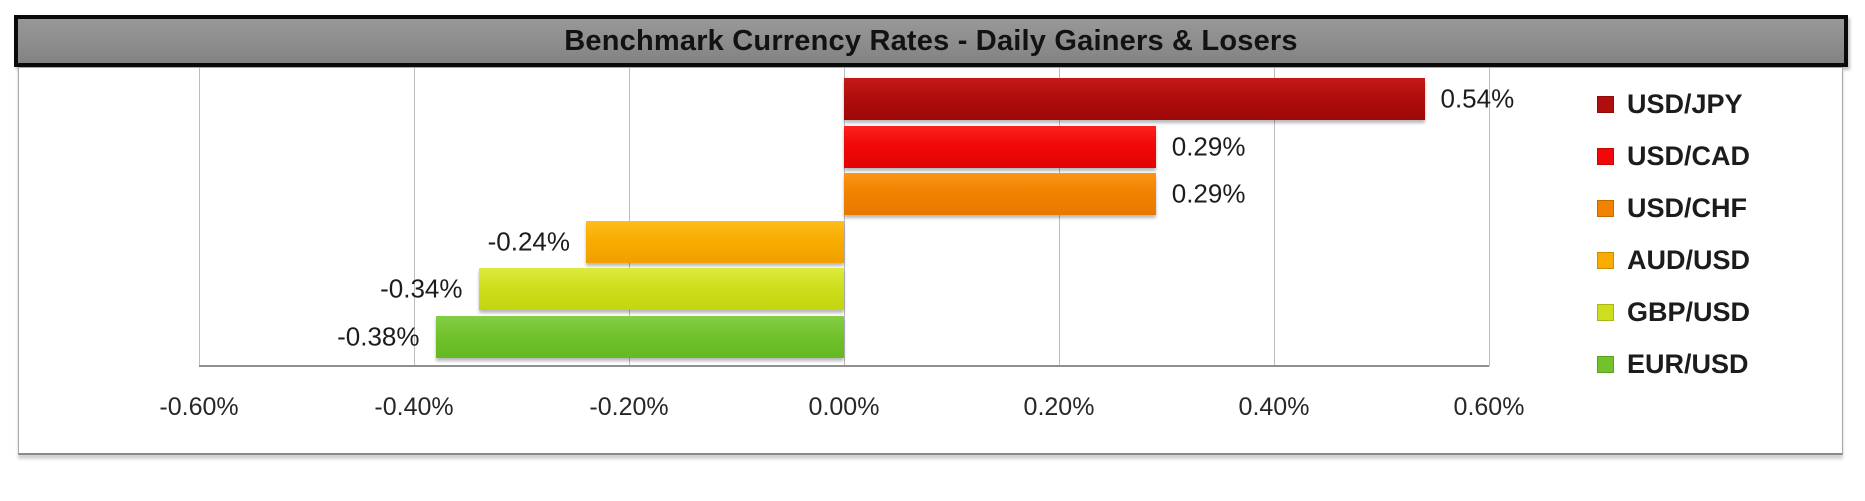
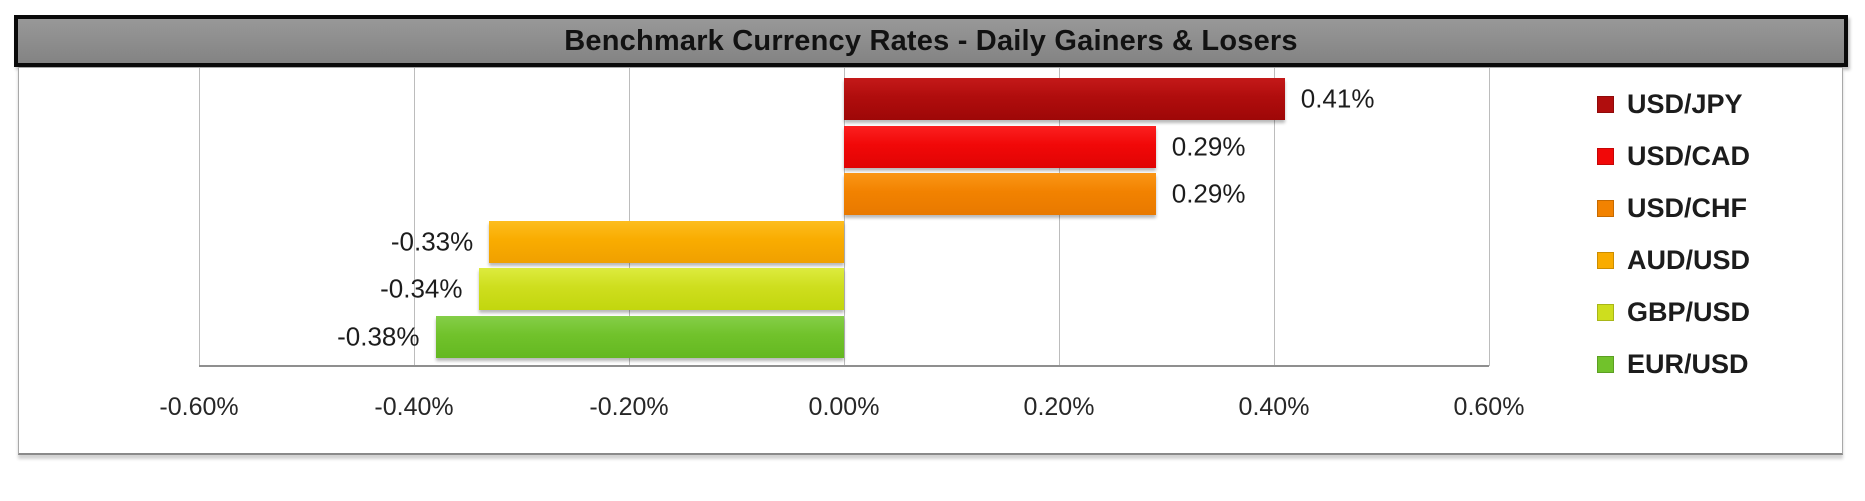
USD/JPY: 0.54% -> 0.41%
AUD/USD: -0.24% -> -0.33%
